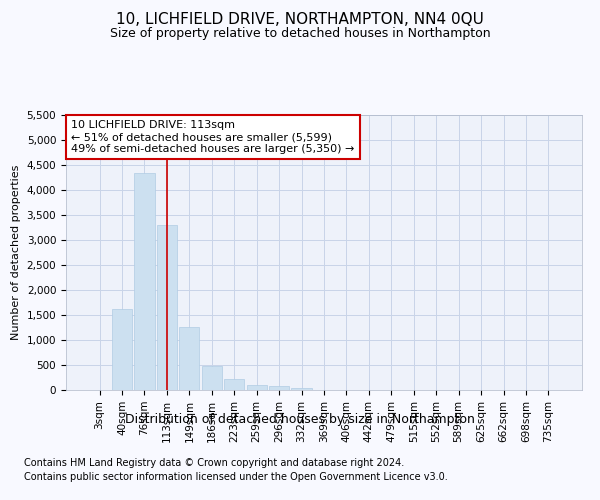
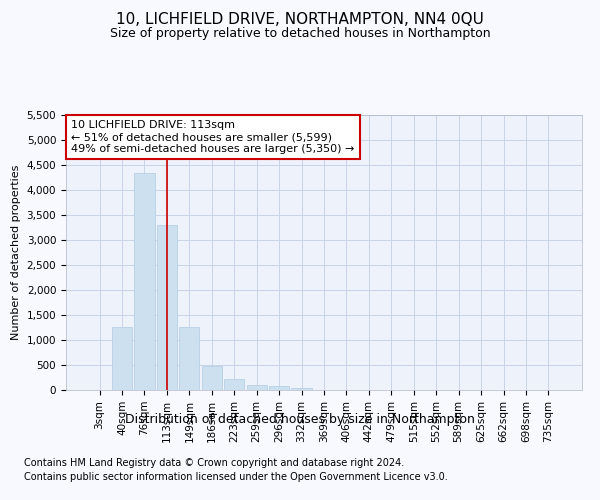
40sqm: 1,620 -> 1,270
